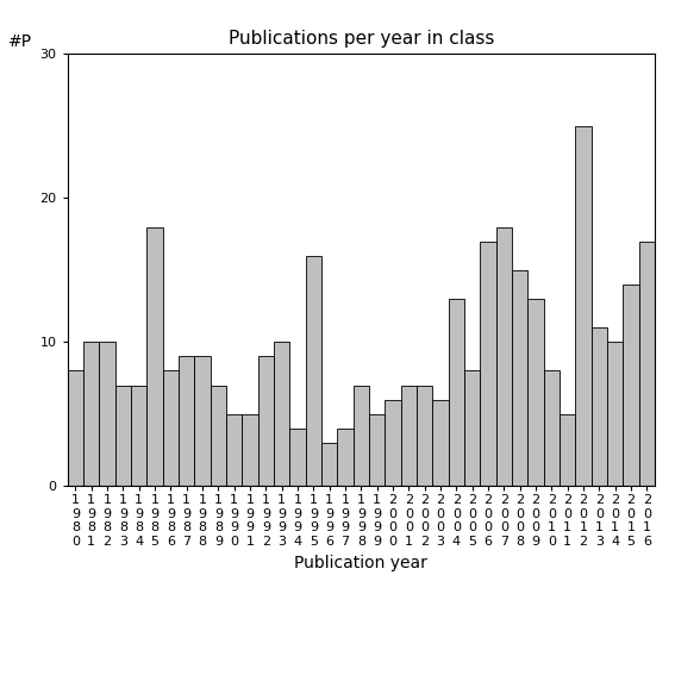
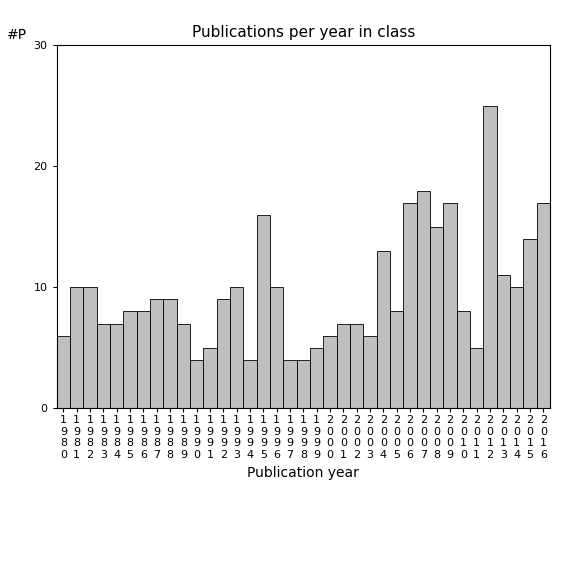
1 9 8 0: 8 -> 6
1 9 8 5: 18 -> 8
1 9 9 0: 5 -> 4
1 9 9 6: 3 -> 10
1 9 9 8: 7 -> 4
2 0 0 9: 13 -> 17
